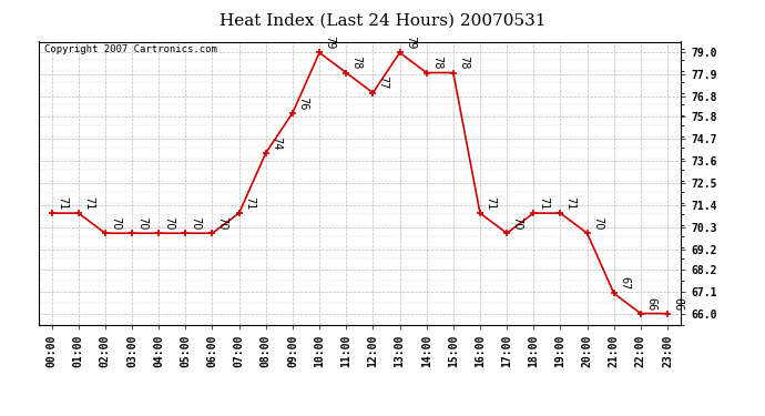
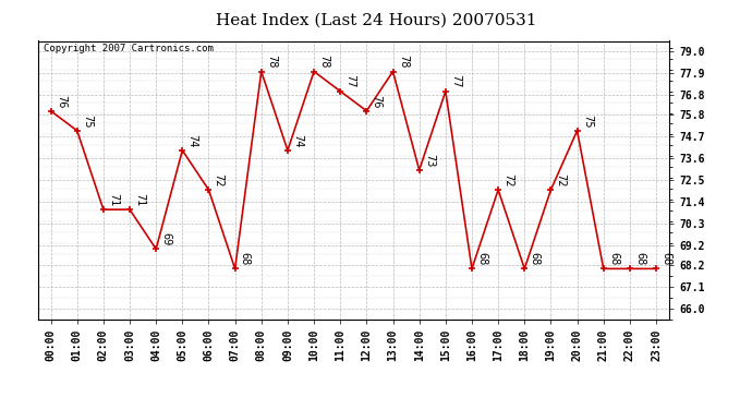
00:00: 71 -> 76
01:00: 71 -> 75
02:00: 70 -> 71
03:00: 70 -> 71
04:00: 70 -> 69
05:00: 70 -> 74
06:00: 70 -> 72
07:00: 71 -> 68
08:00: 74 -> 78
09:00: 76 -> 74
10:00: 79 -> 78
11:00: 78 -> 77
12:00: 77 -> 76
13:00: 79 -> 78
14:00: 78 -> 73
15:00: 78 -> 77
16:00: 71 -> 68
17:00: 70 -> 72
18:00: 71 -> 68
19:00: 71 -> 72
20:00: 70 -> 75
21:00: 67 -> 68
22:00: 66 -> 68
23:00: 66 -> 68
